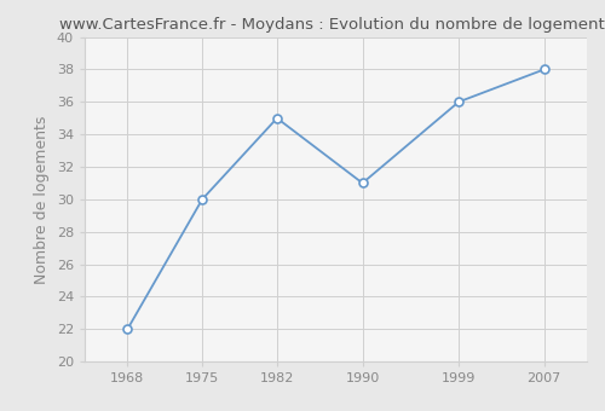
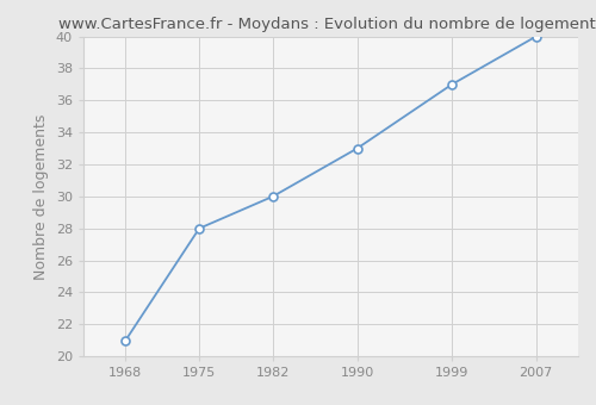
1968: 22 -> 21
1975: 30 -> 28
1982: 35 -> 30
1990: 31 -> 33
1999: 36 -> 37
2007: 38 -> 40
